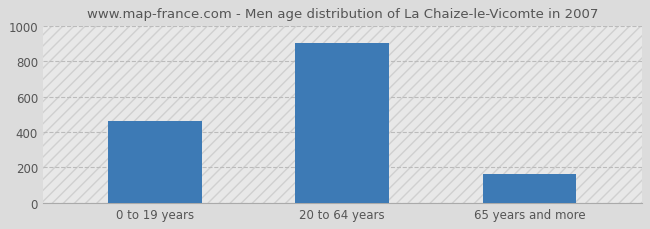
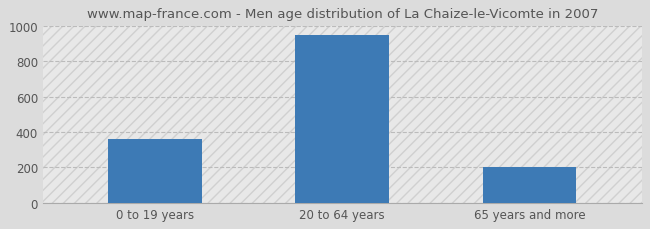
0 to 19 years: 460 -> 360
20 to 64 years: 900 -> 950
65 years and more: 160 -> 200
